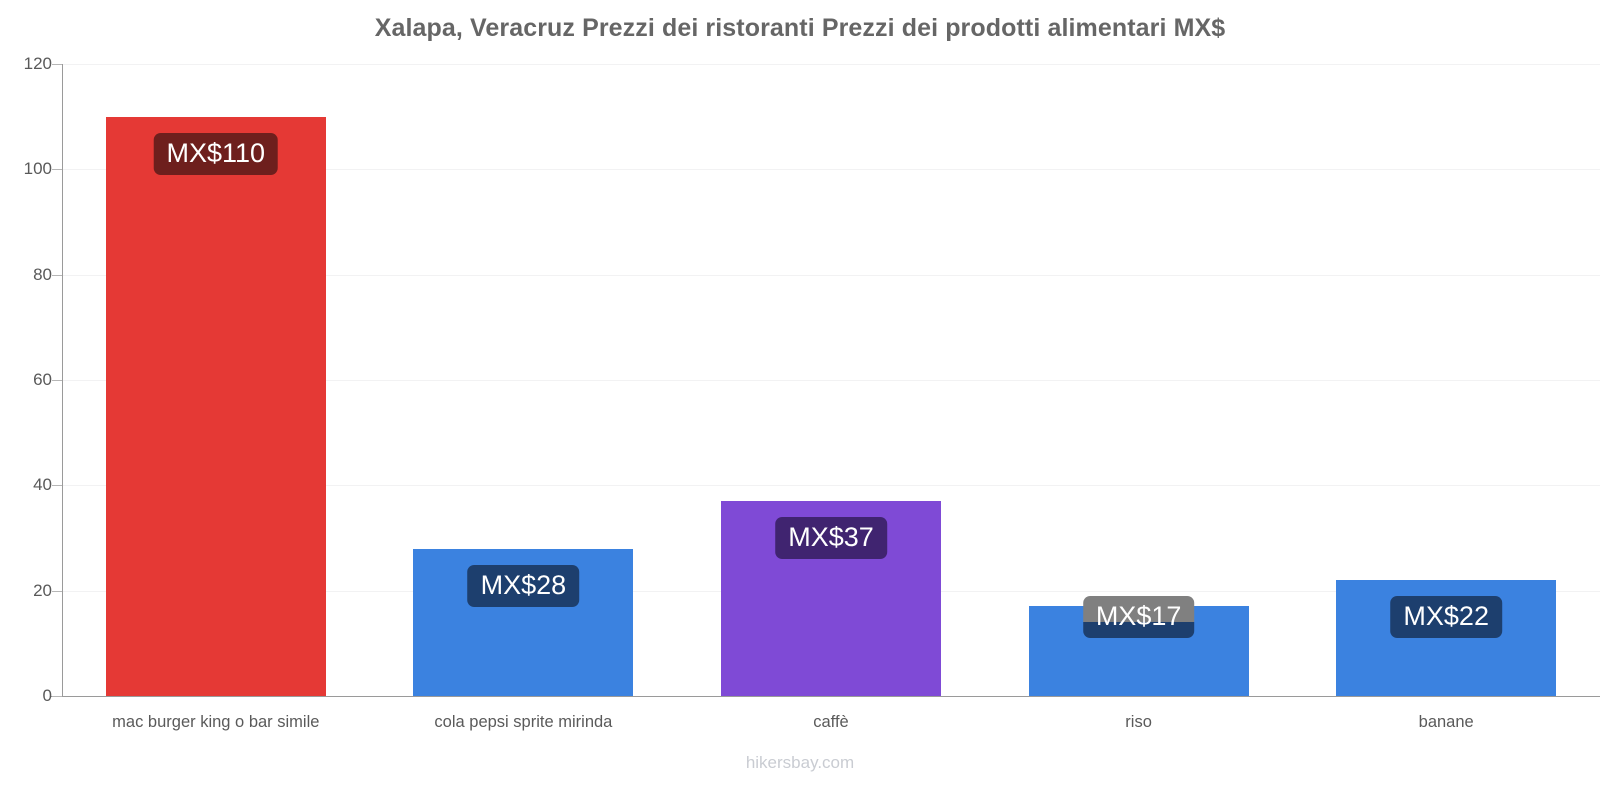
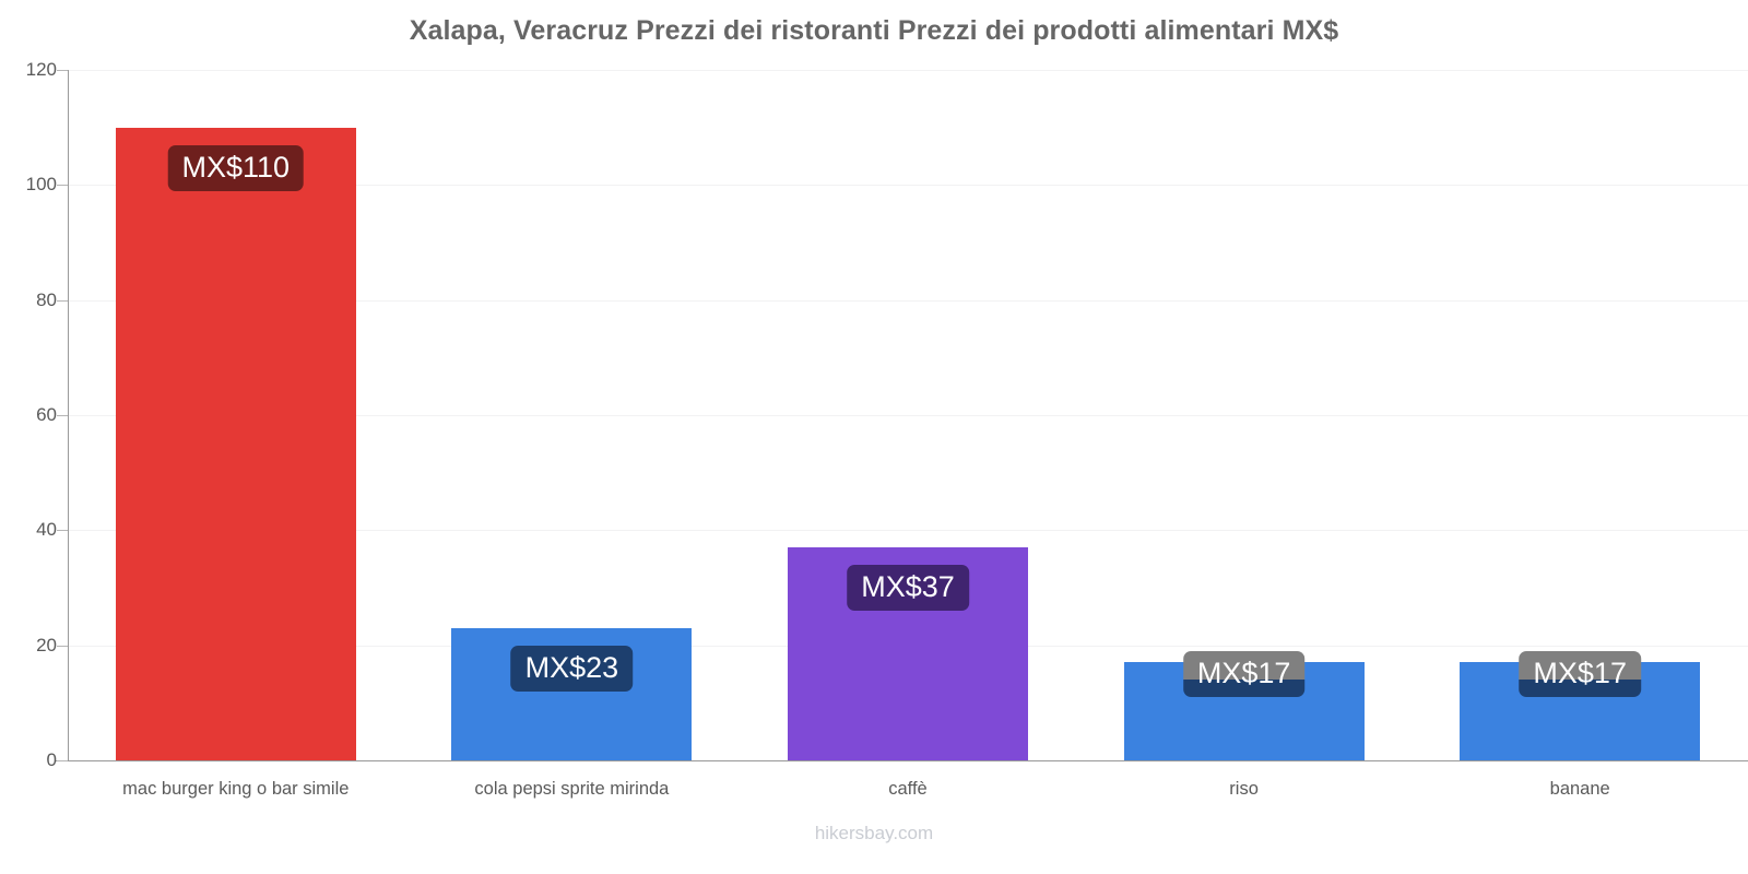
cola pepsi sprite mirinda: 28 -> 23
banane: 22 -> 17
